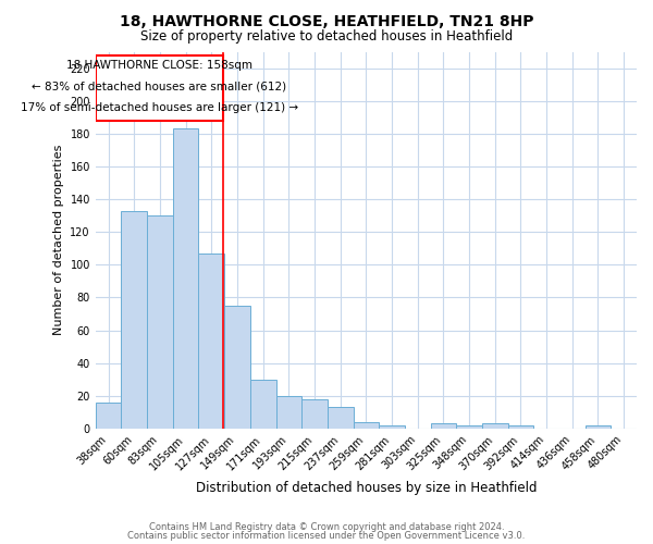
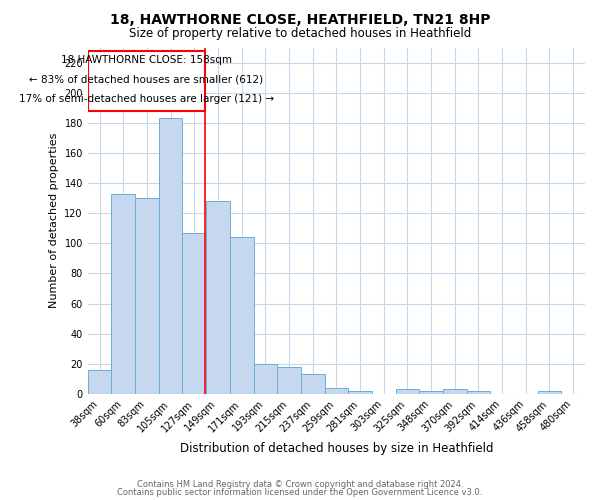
149sqm: 75 -> 128
171sqm: 30 -> 104
